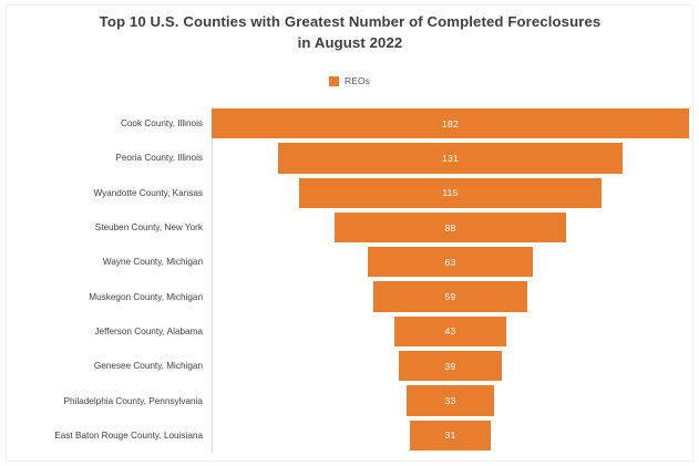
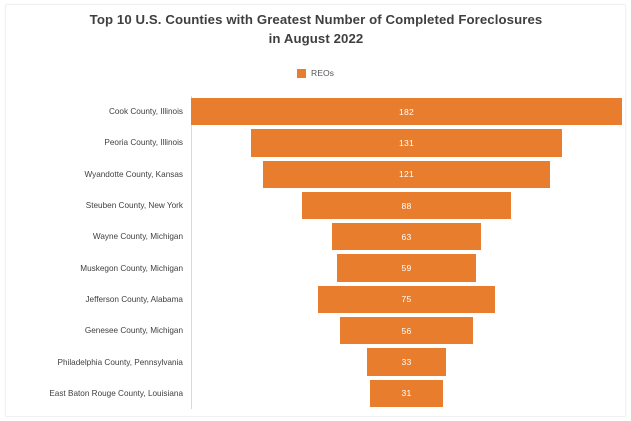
Wyandotte County, Kansas: 115 -> 121
Jefferson County, Alabama: 43 -> 75
Genesee County, Michigan: 39 -> 56
